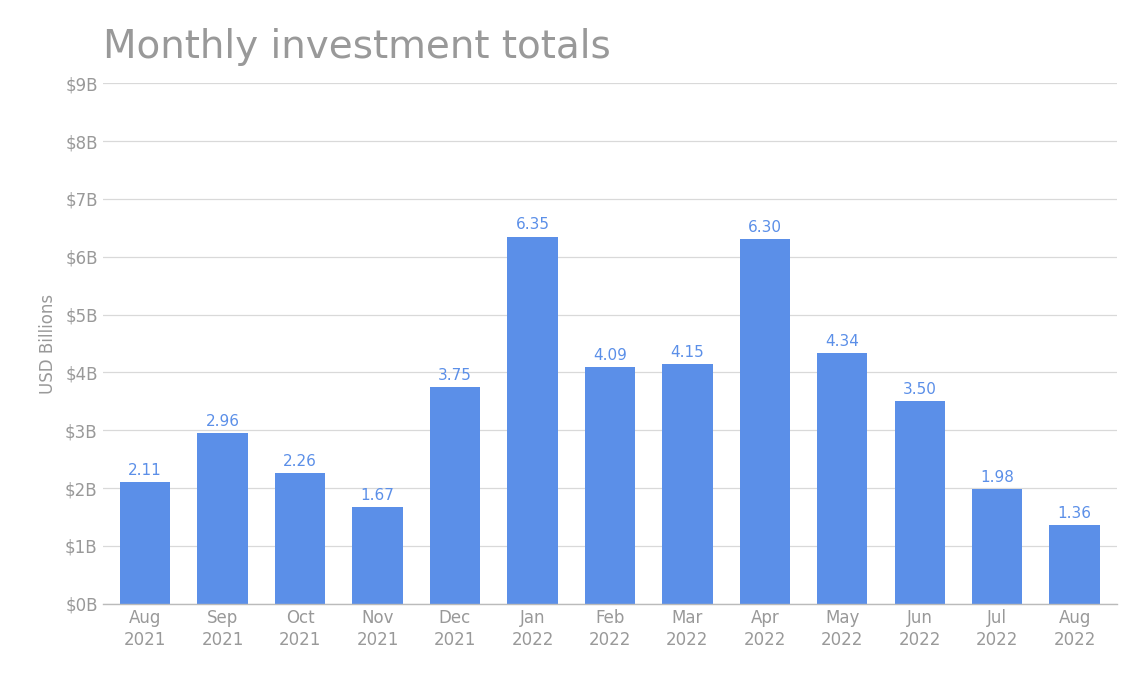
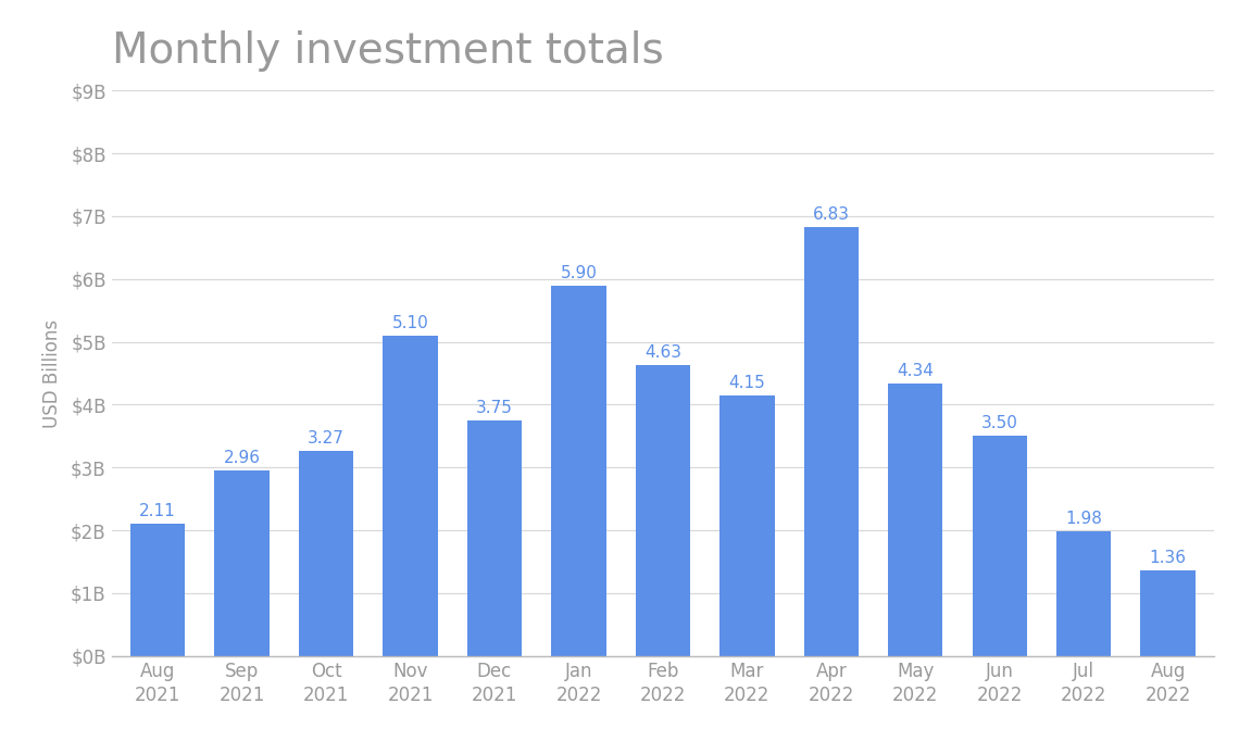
Oct 2021: 2.26 -> 3.27
Nov 2021: 1.67 -> 5.10
Jan 2022: 6.35 -> 5.90
Feb 2022: 4.09 -> 4.63
Apr 2022: 6.30 -> 6.83
